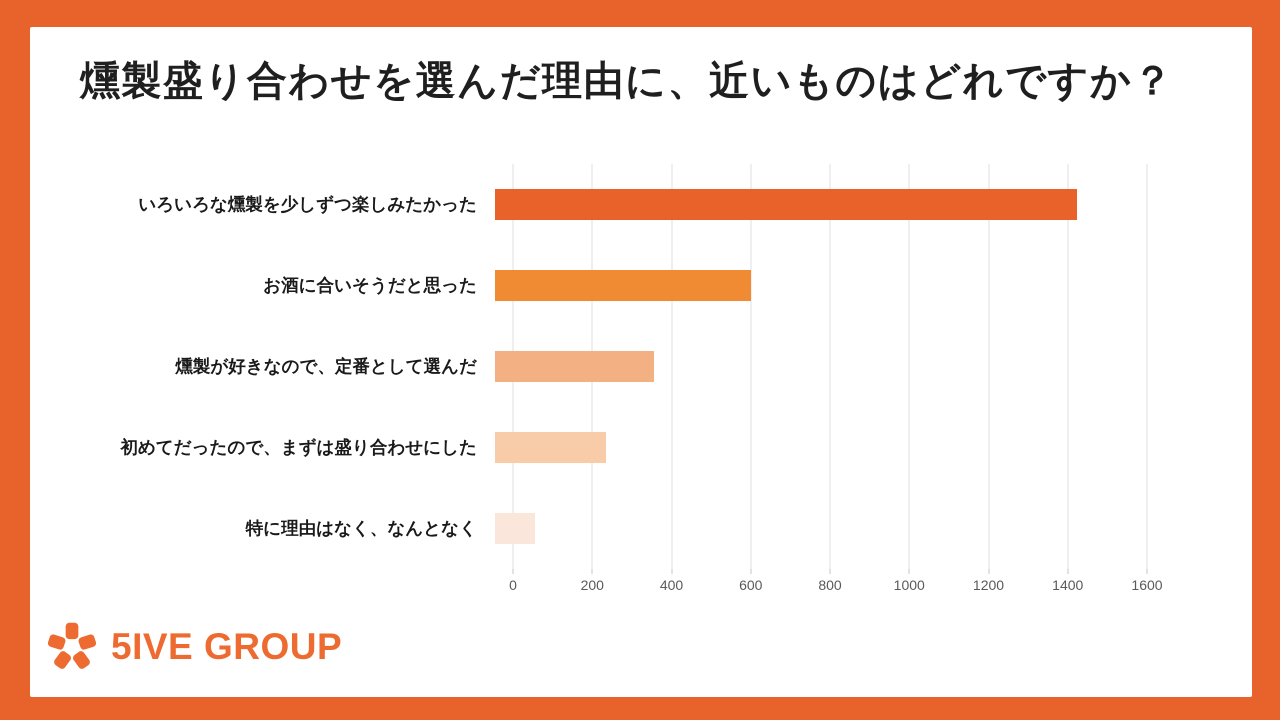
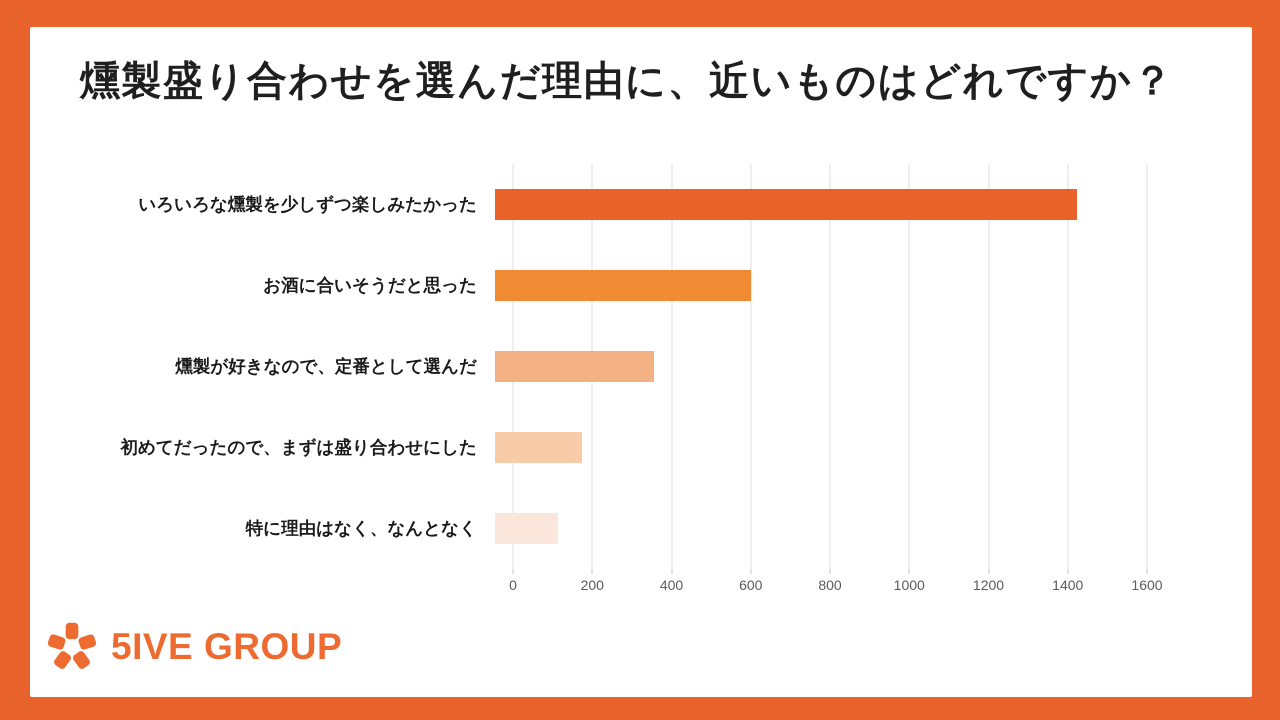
初めてだったので、まずは盛り合わせにした: 280 -> 220
特に理由はなく、なんとなく: 100 -> 160
